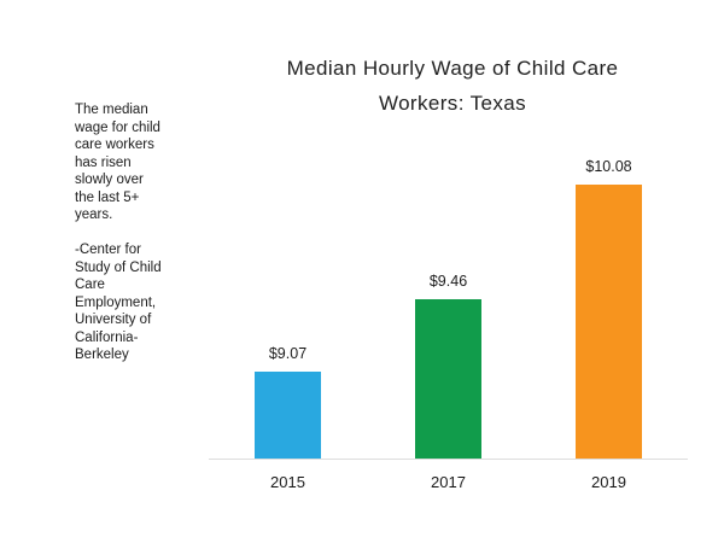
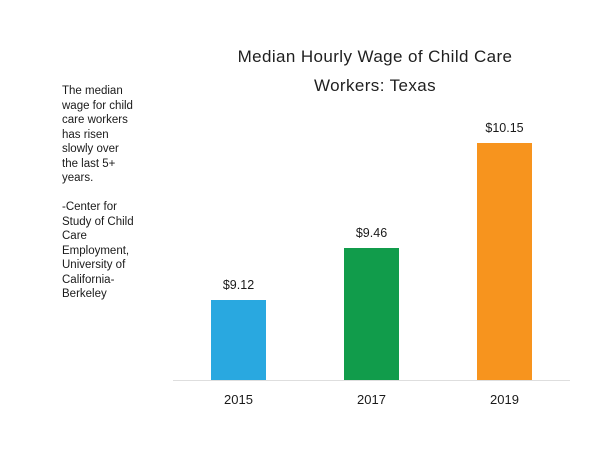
2015: $9.07 -> $9.12
2019: $10.08 -> $10.15
